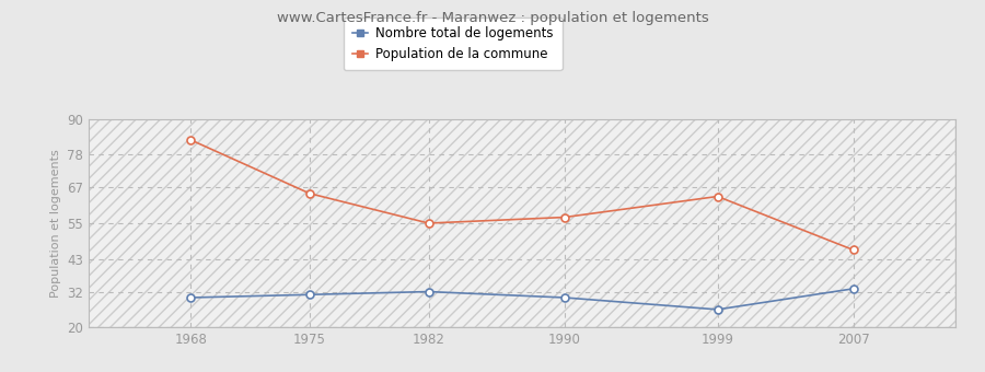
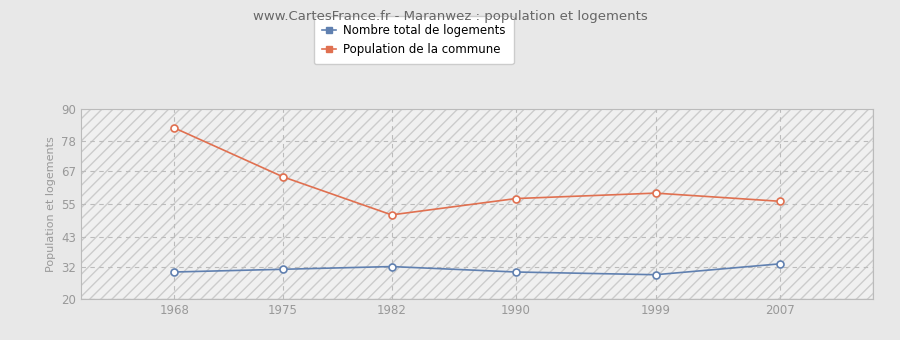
Population de la commune/1982: 55 -> 51
Nombre total de logements/1999: 26 -> 29
Population de la commune/1999: 64 -> 59
Population de la commune/2007: 46 -> 56
